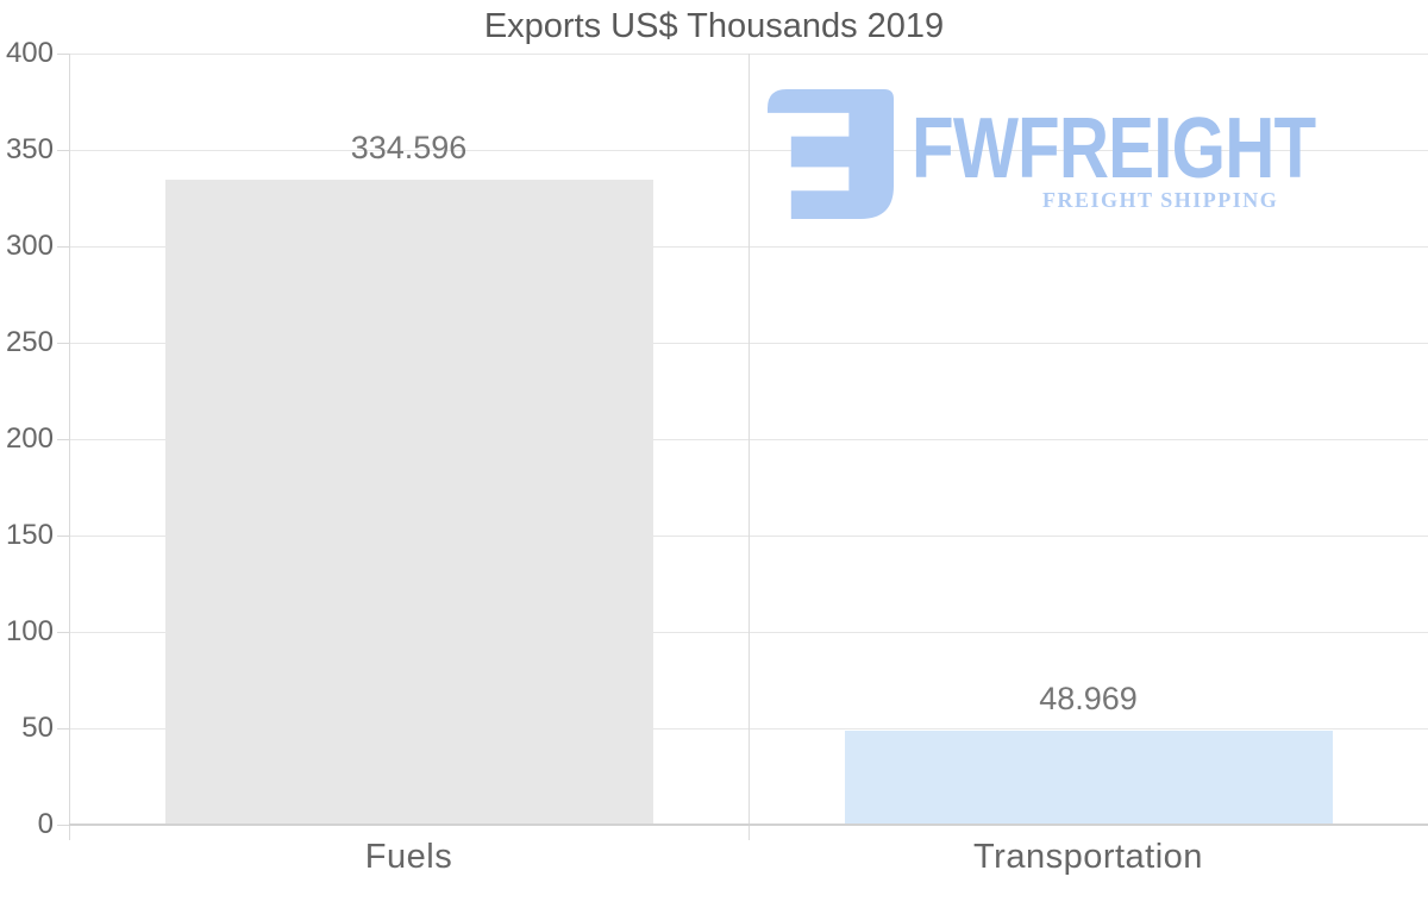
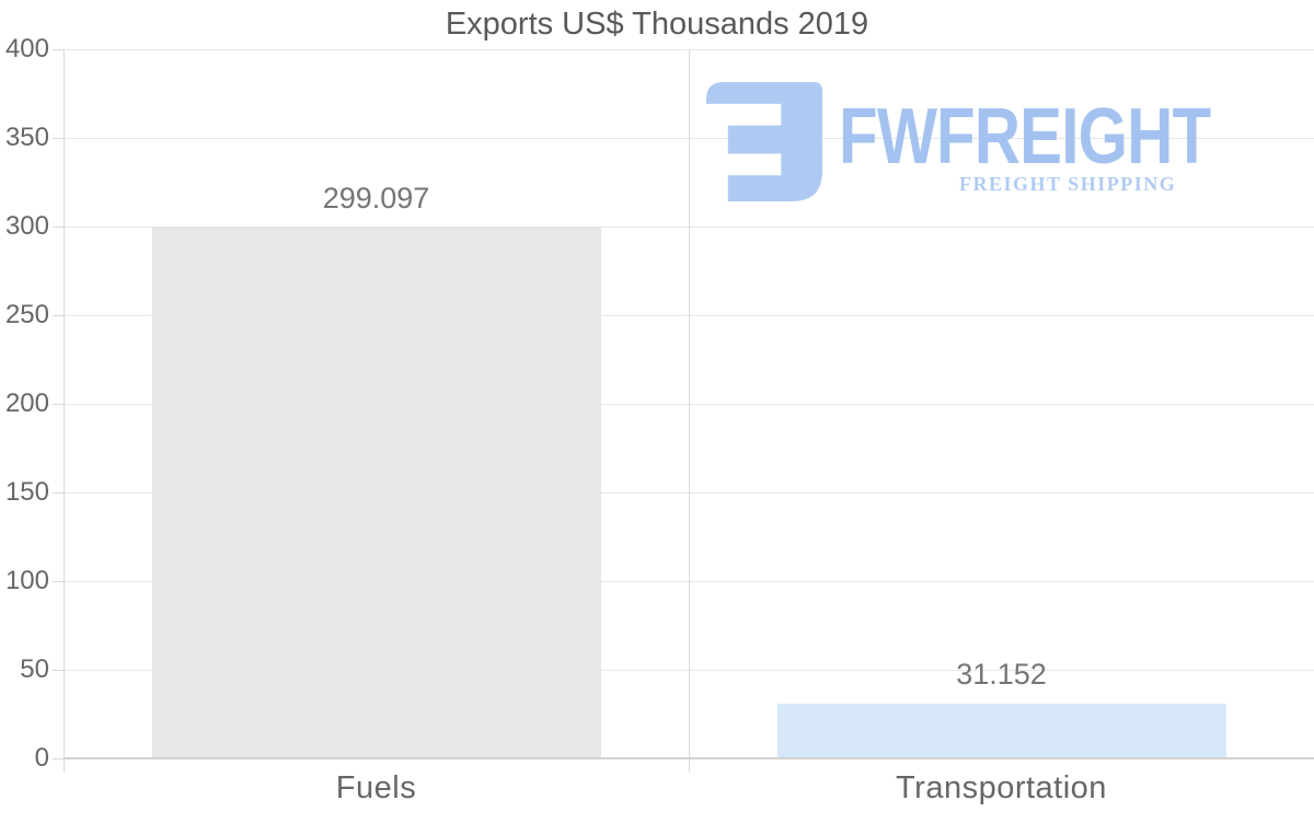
Fuels: 334.596 -> 299.097
Transportation: 48.969 -> 31.152
